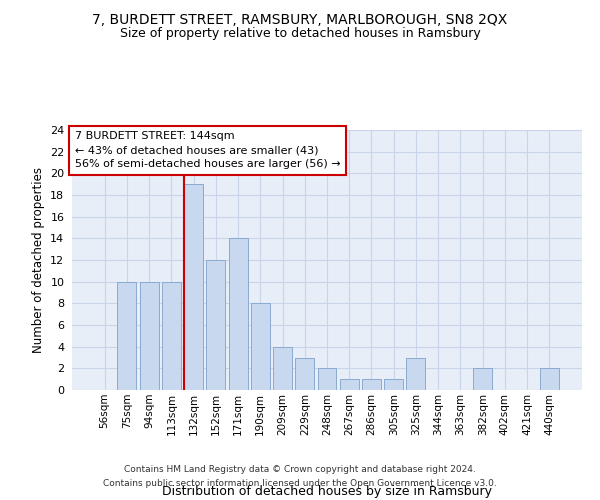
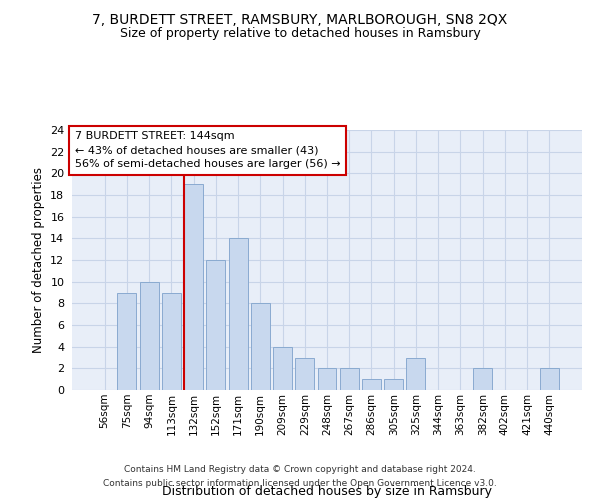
75sqm: 10 -> 9
113sqm: 10 -> 9
267sqm: 1 -> 2
